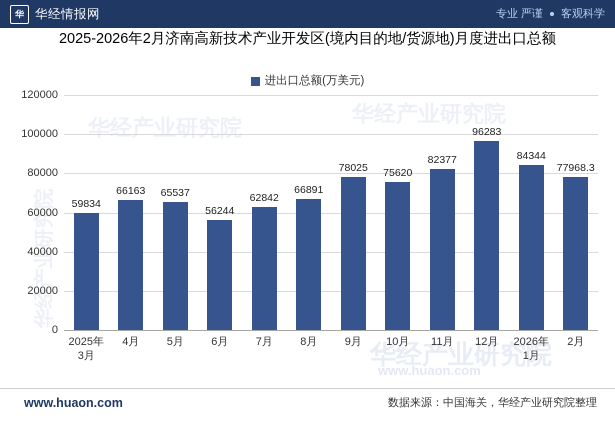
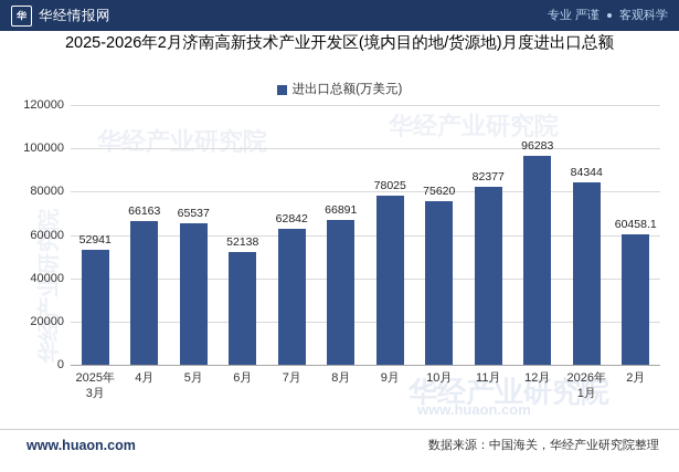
2025年 3月: 59834 -> 52941
6月: 56244 -> 52138
2月: 77968.3 -> 60458.1
